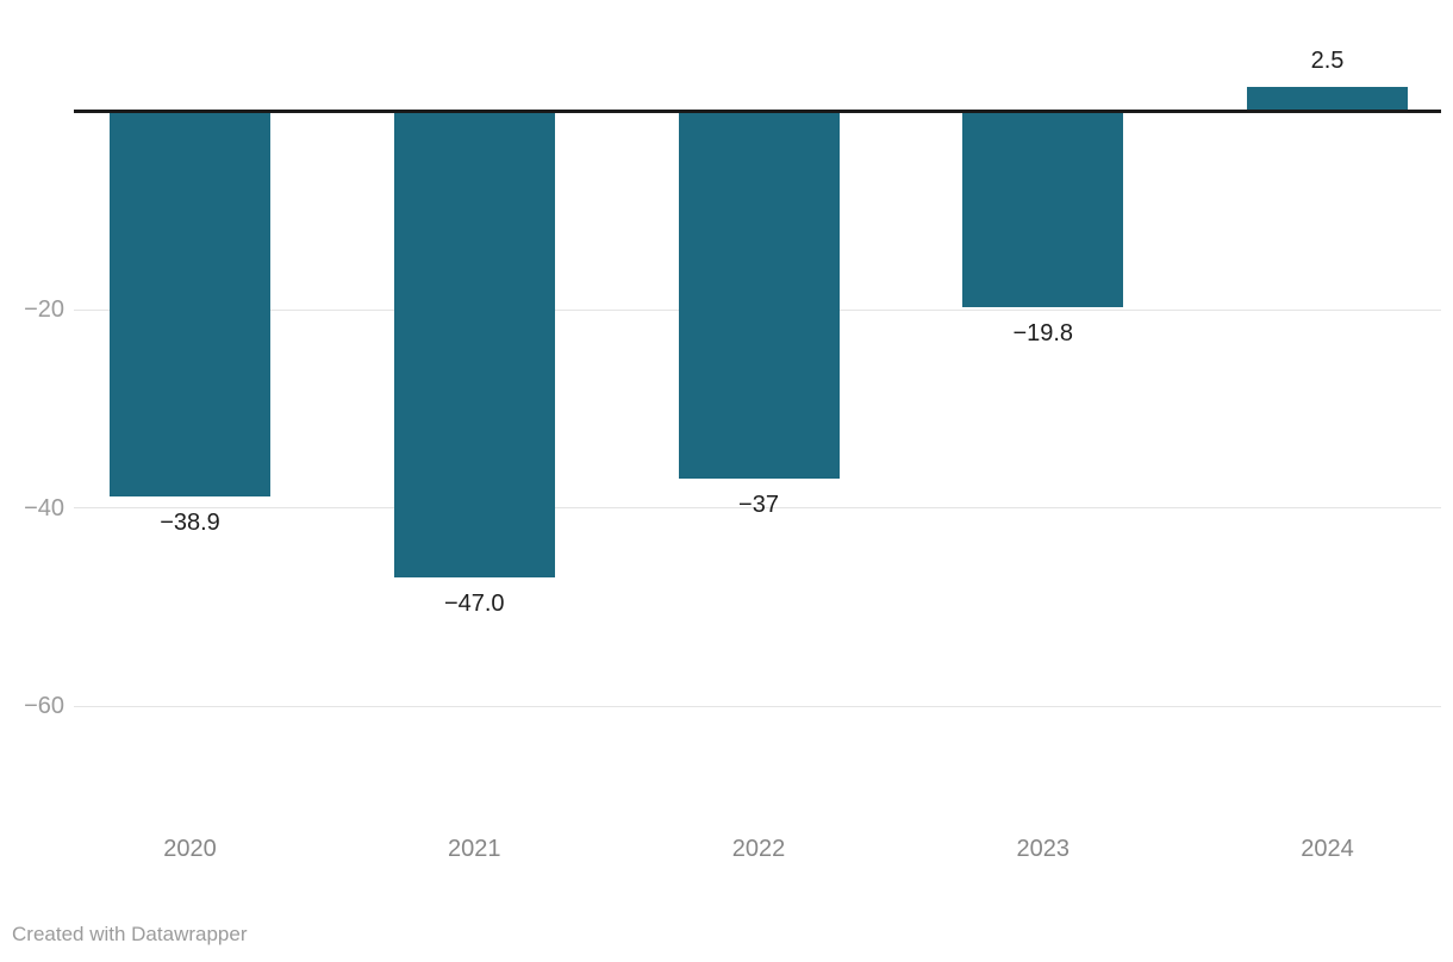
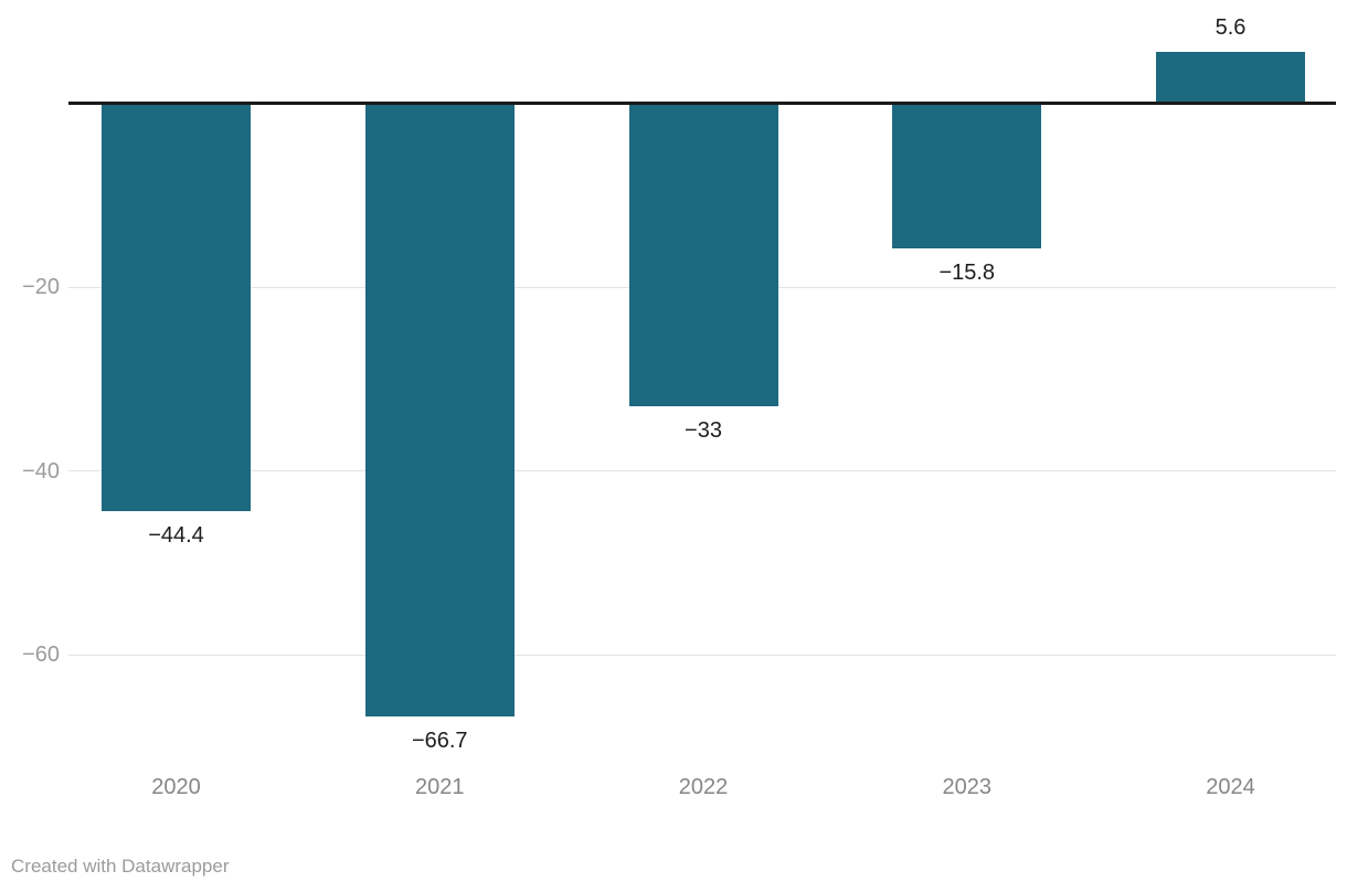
2020: −38.9 -> −44.4
2021: −47.0 -> −66.7
2022: −37 -> −33
2023: −19.8 -> −15.8
2024: 2.5 -> 5.6
